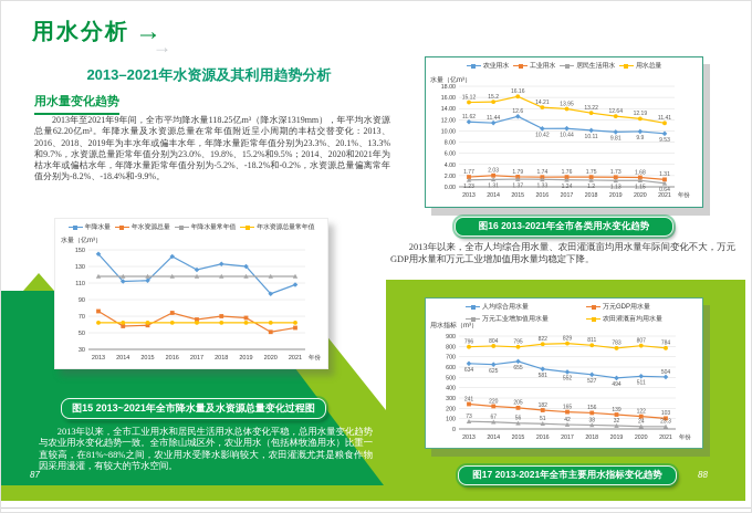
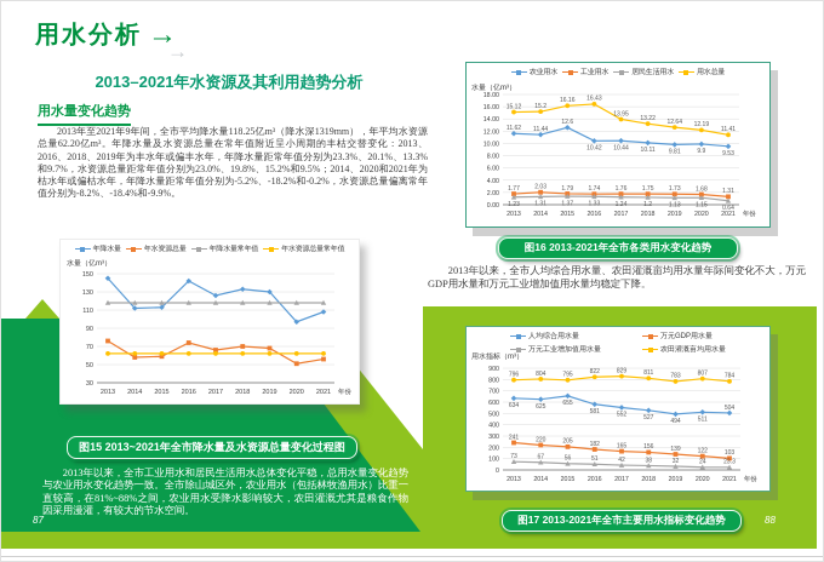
图16 2013-2021年全市各类用水变化趋势/用水总量/2016: 14.21 -> 16.43
